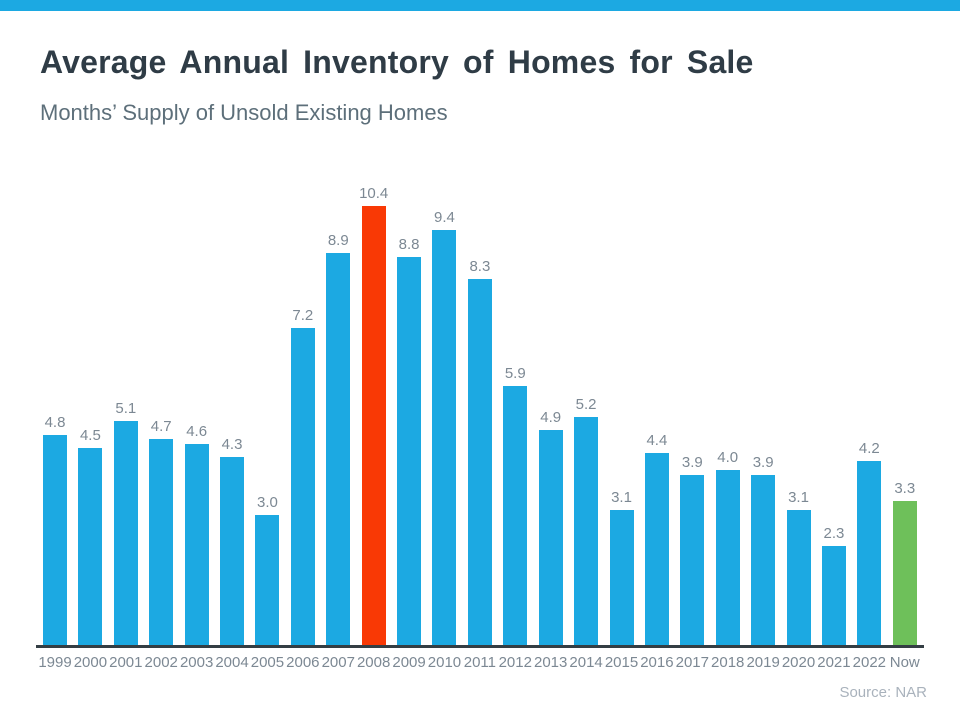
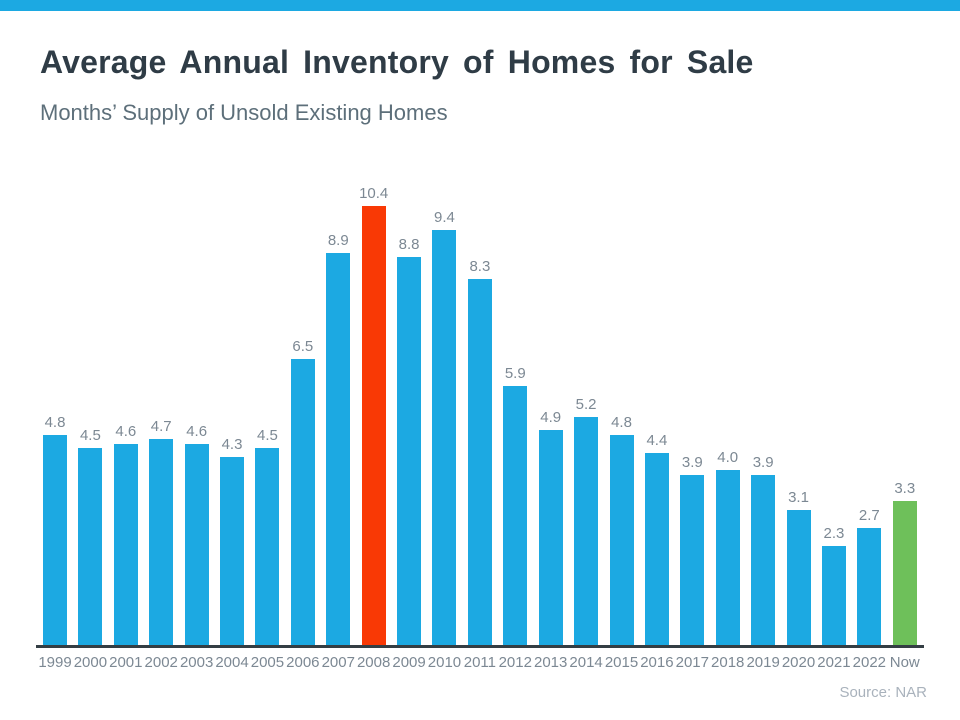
2001: 5.1 -> 4.6
2005: 3.0 -> 4.5
2006: 7.2 -> 6.5
2015: 3.1 -> 4.8
2022: 4.2 -> 2.7
